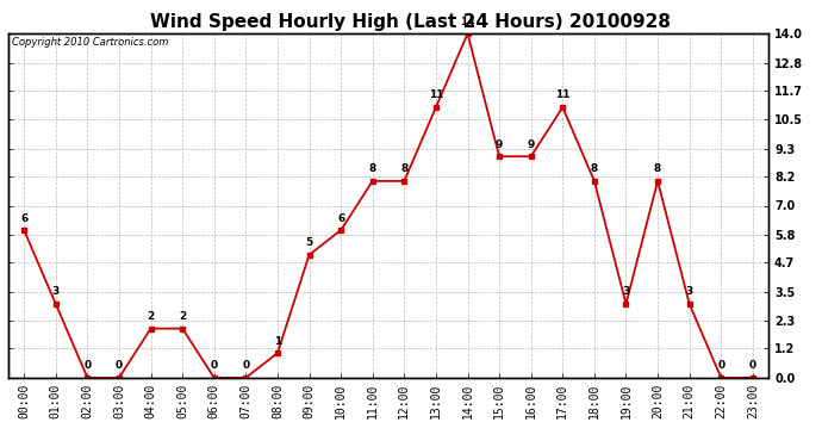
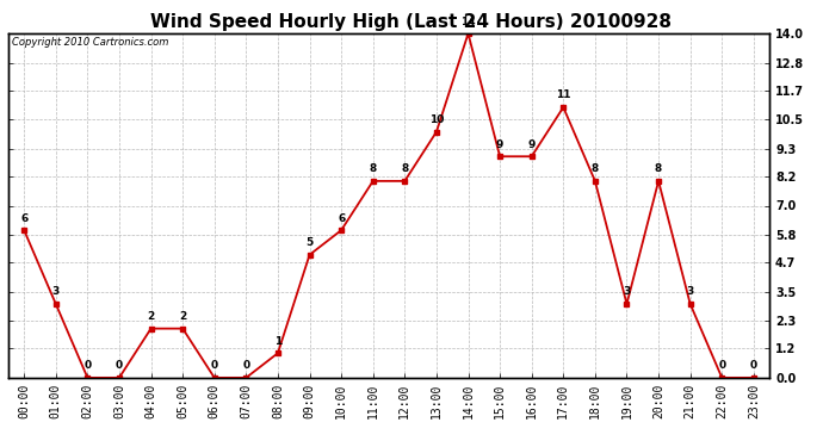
13:00: 11 -> 10
